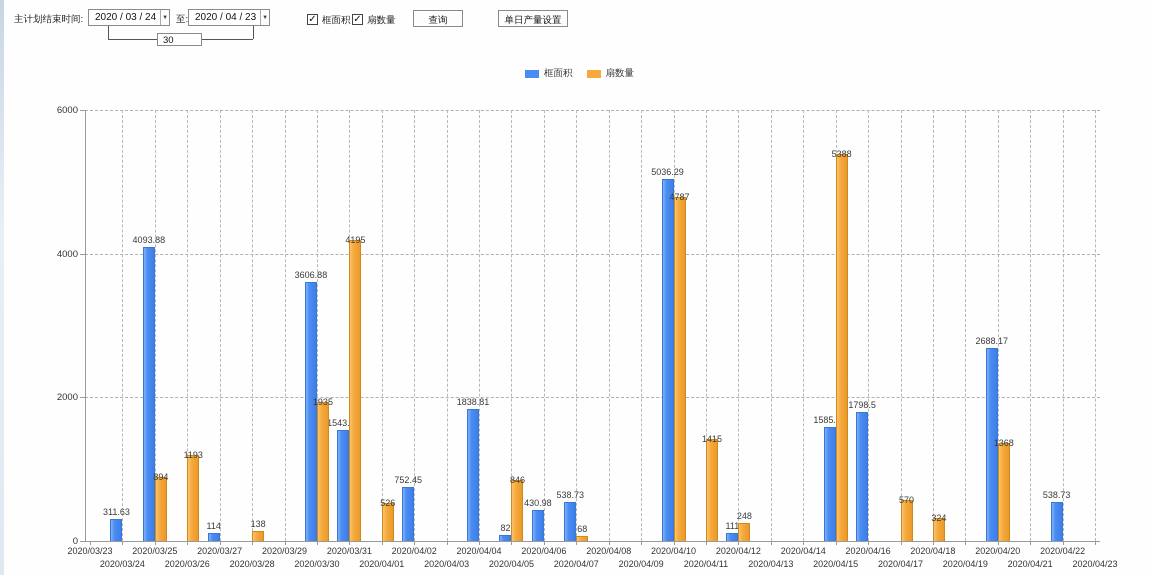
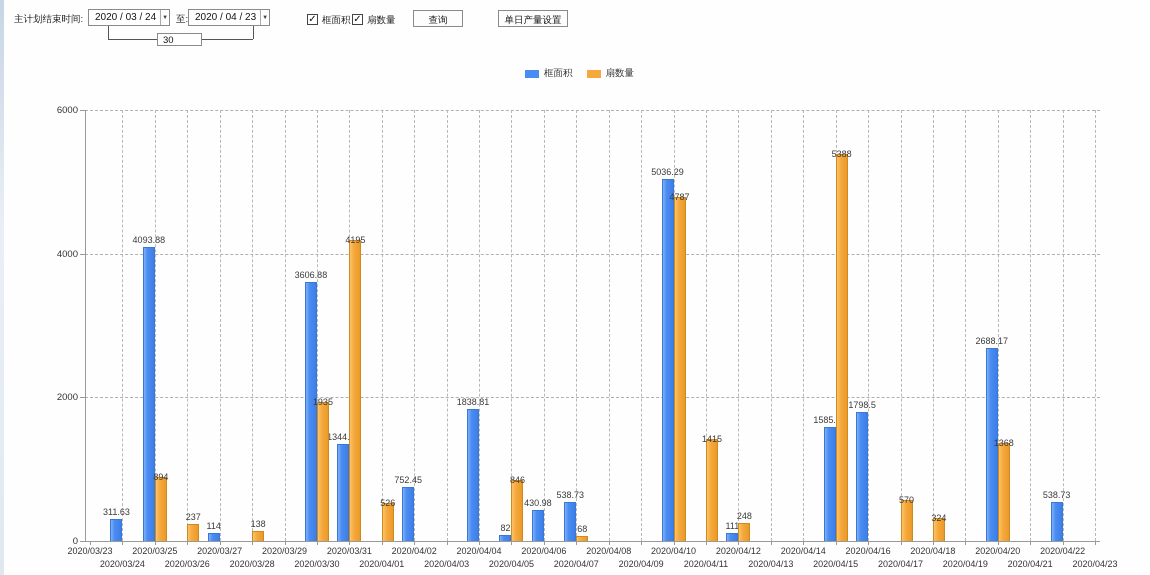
扇数量/2020/03/26: 1193 -> 237
框面积/2020/03/31: 1543.44 -> 1344.95
